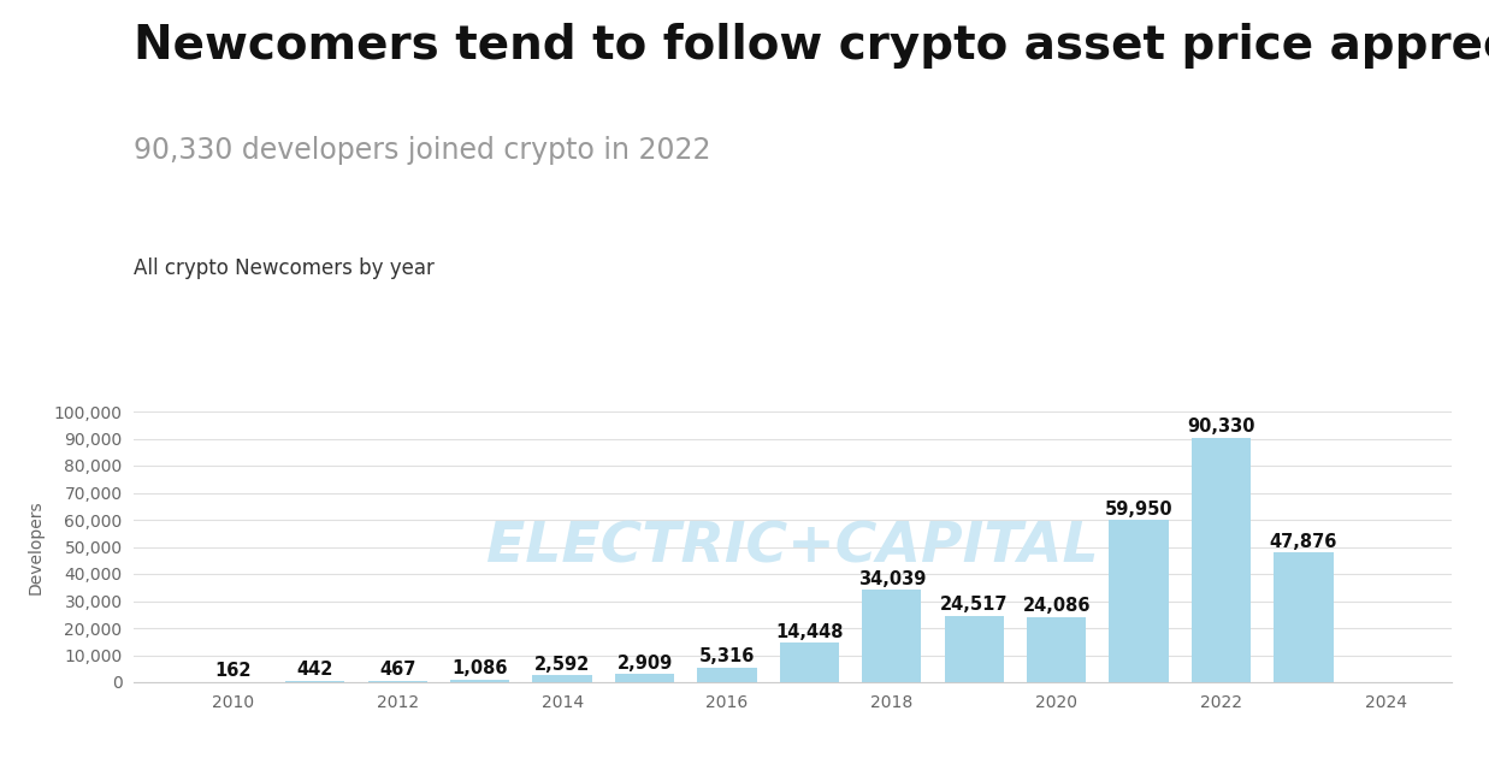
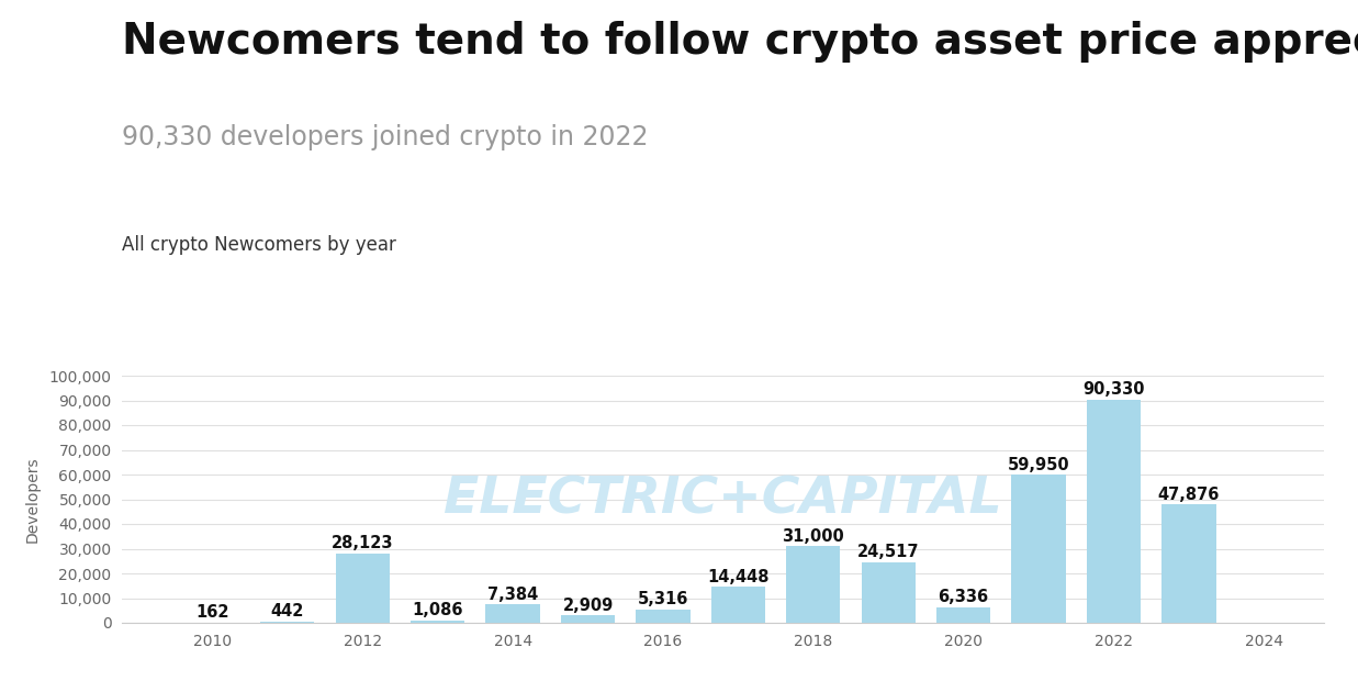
2012: 467 -> 28,123
2014: 2,592 -> 7,384
2018: 34,000 -> 31,000
2020: 24,086 -> 6,336
